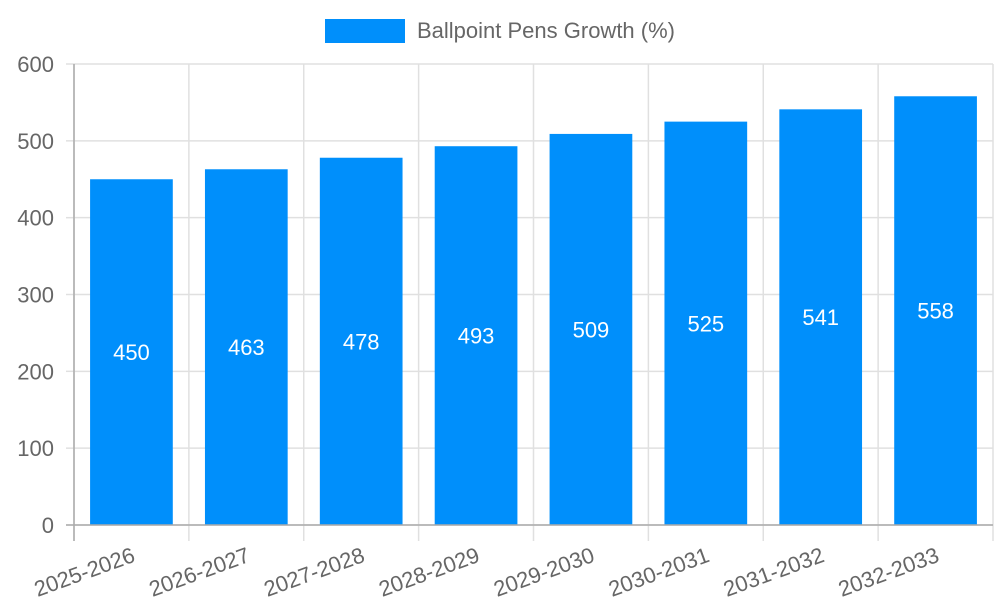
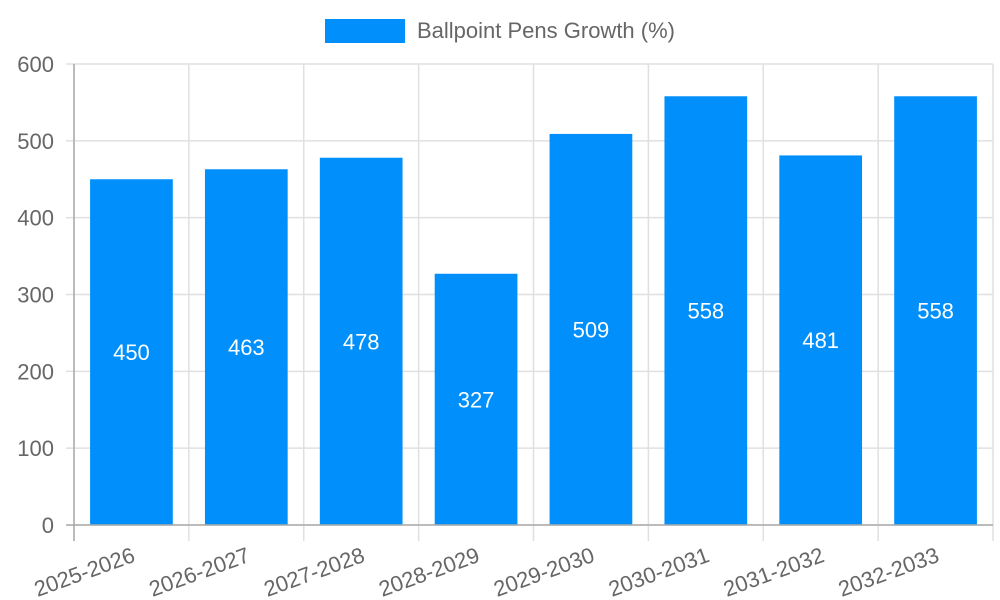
2028-2029: 493 -> 327
2030-2031: 525 -> 558
2031-2032: 541 -> 481
